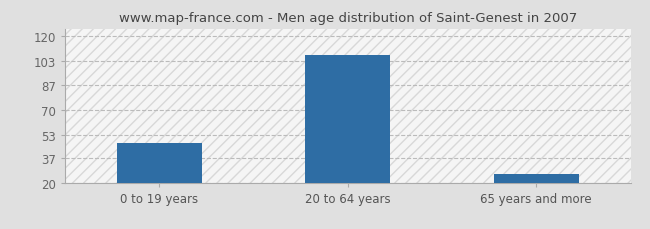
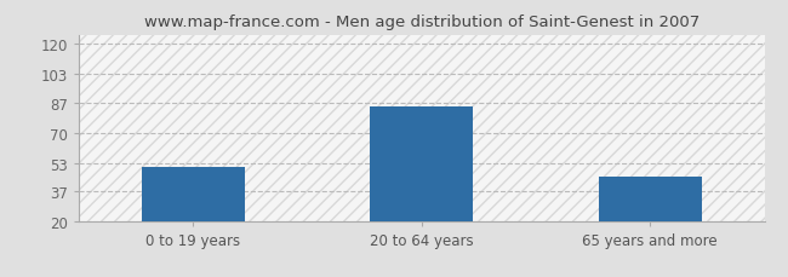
0 to 19 years: 47 -> 51
20 to 64 years: 107 -> 85
65 years and more: 26 -> 45
